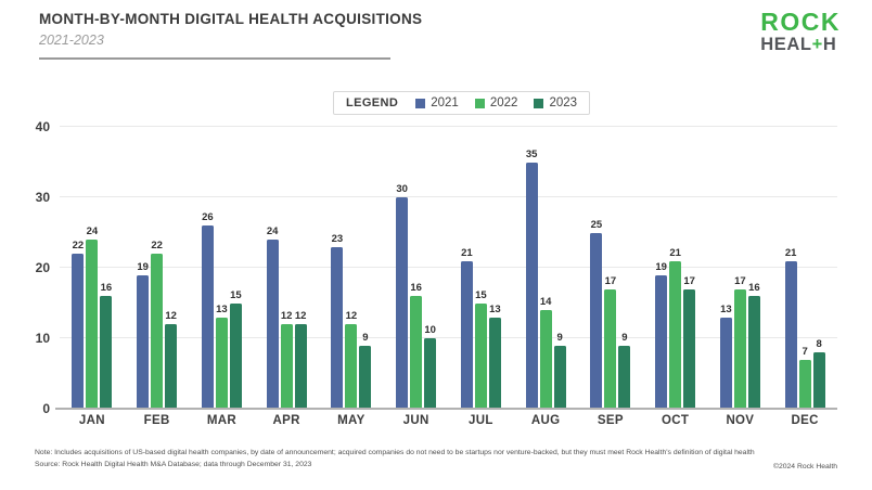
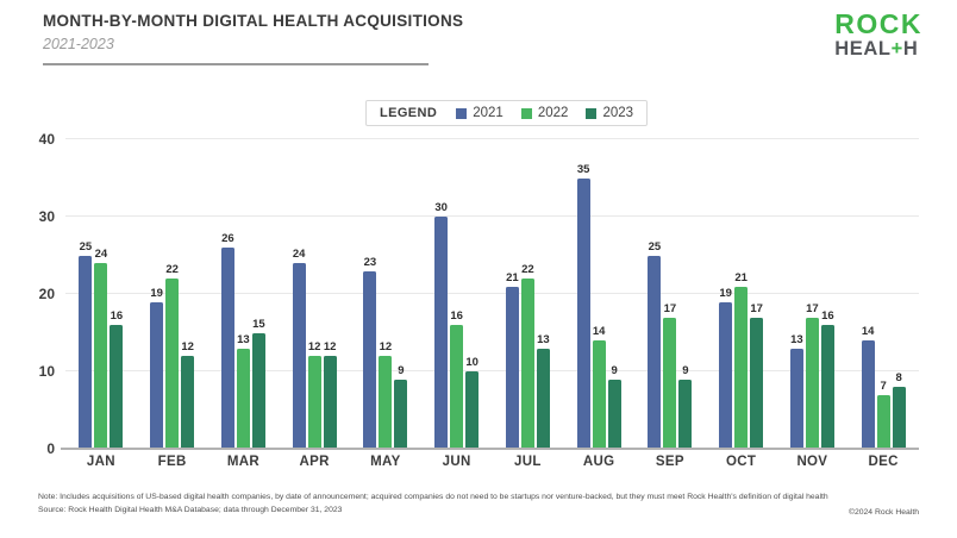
2021/JAN: 22 -> 25
2022/JUL: 15 -> 22
2021/DEC: 21 -> 14
